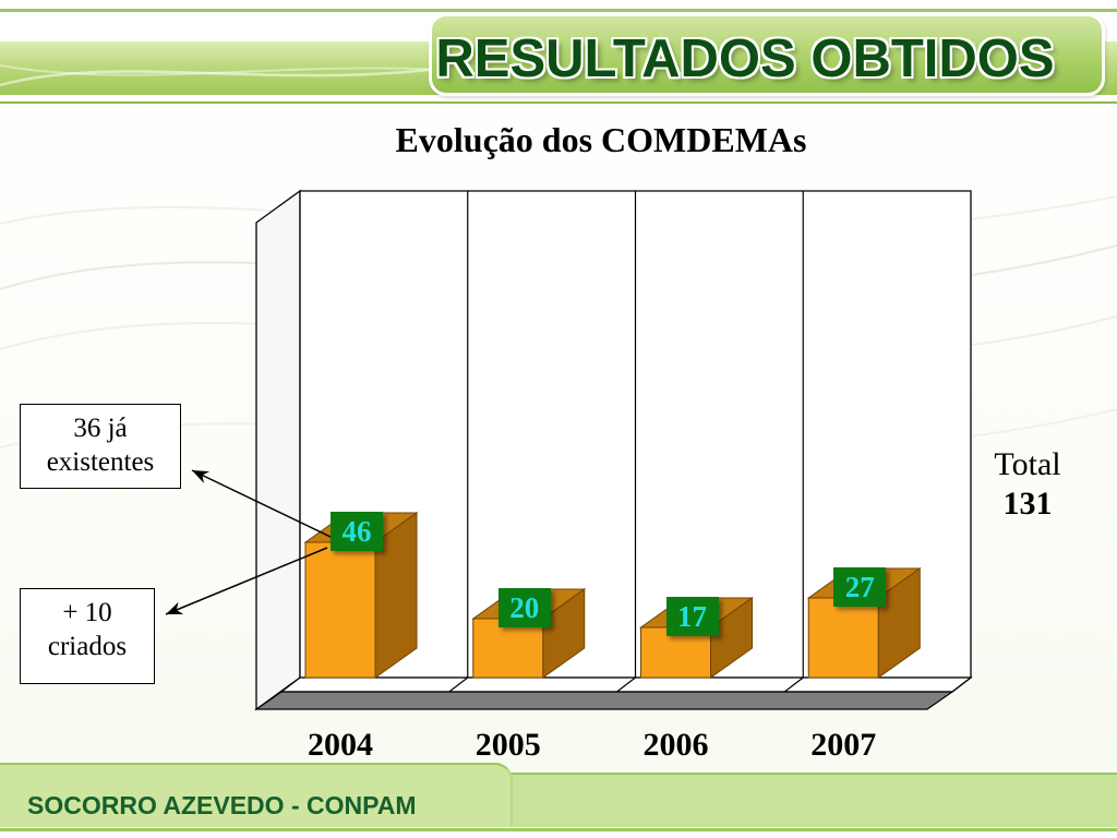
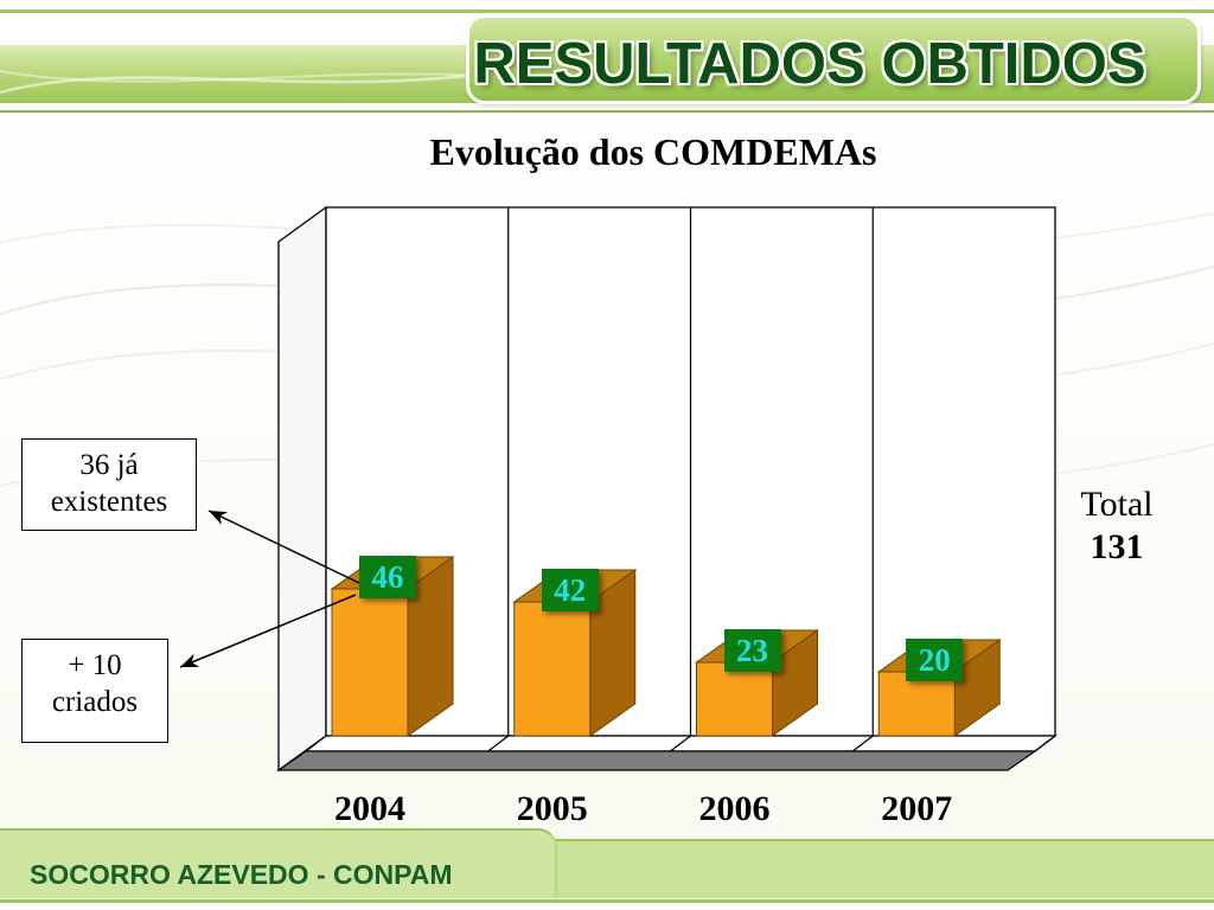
2005: 20 -> 42
2006: 17 -> 23
2007: 27 -> 20
